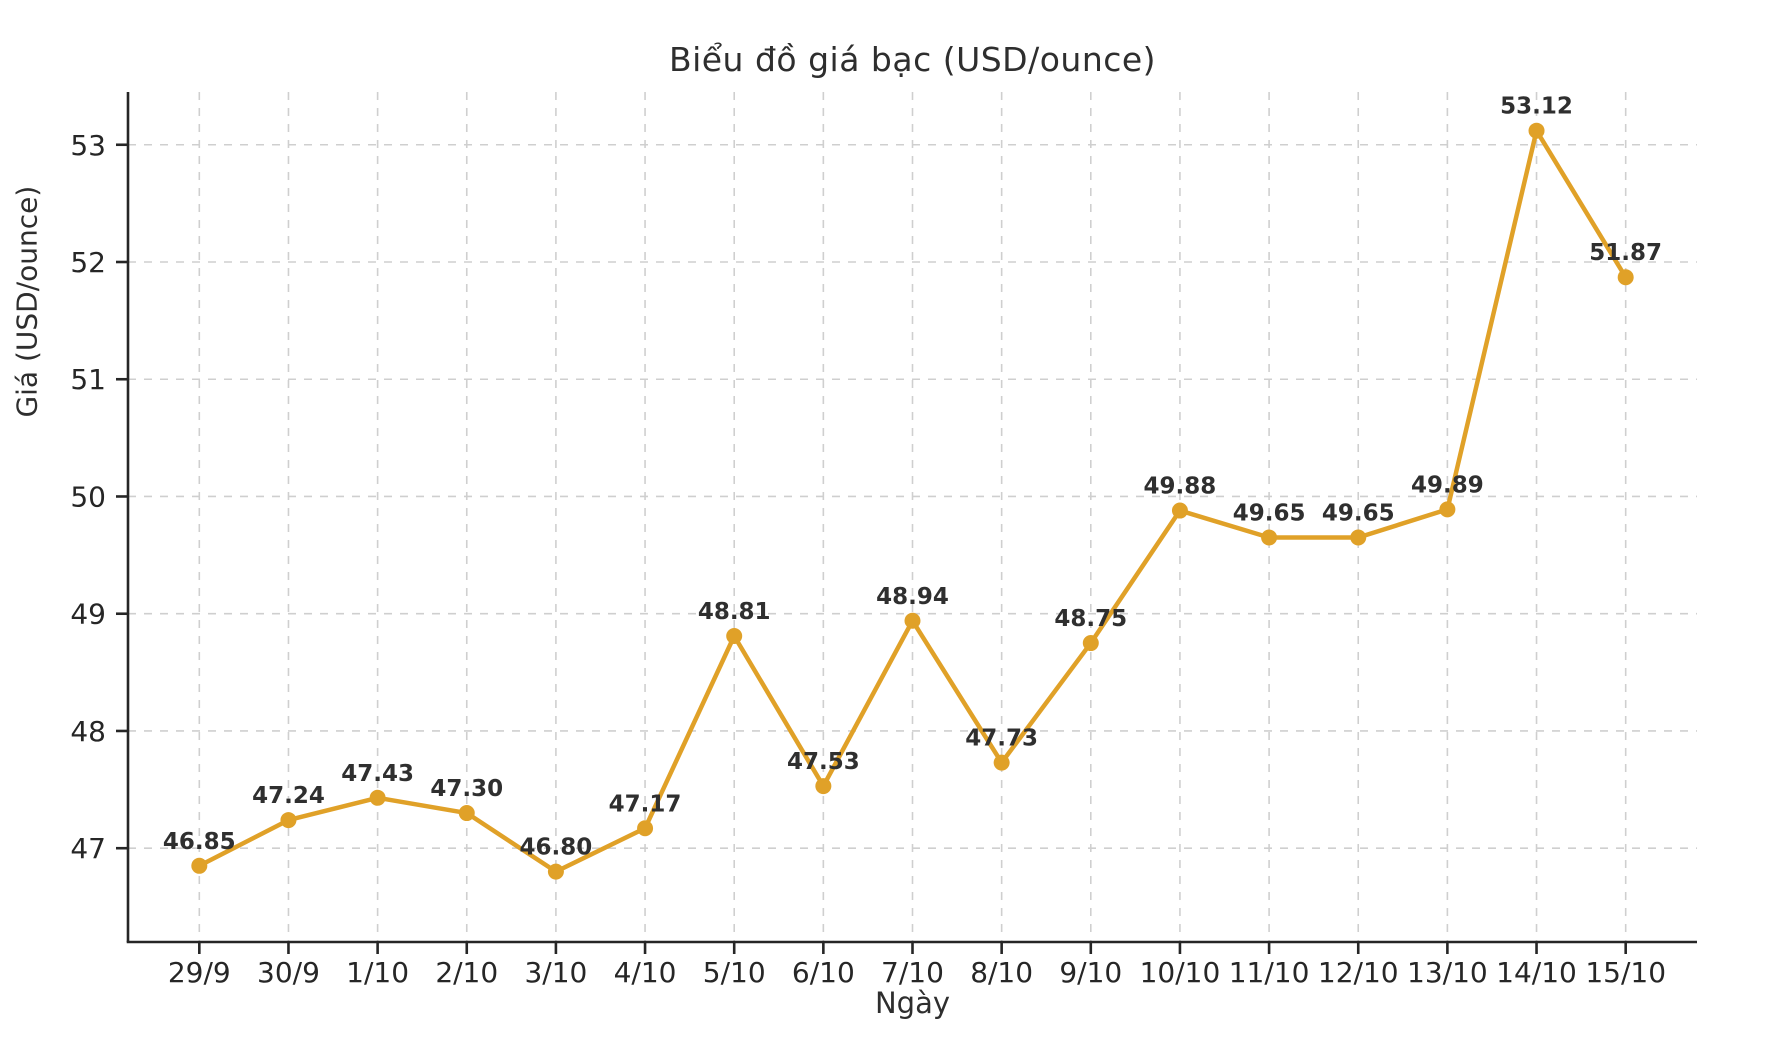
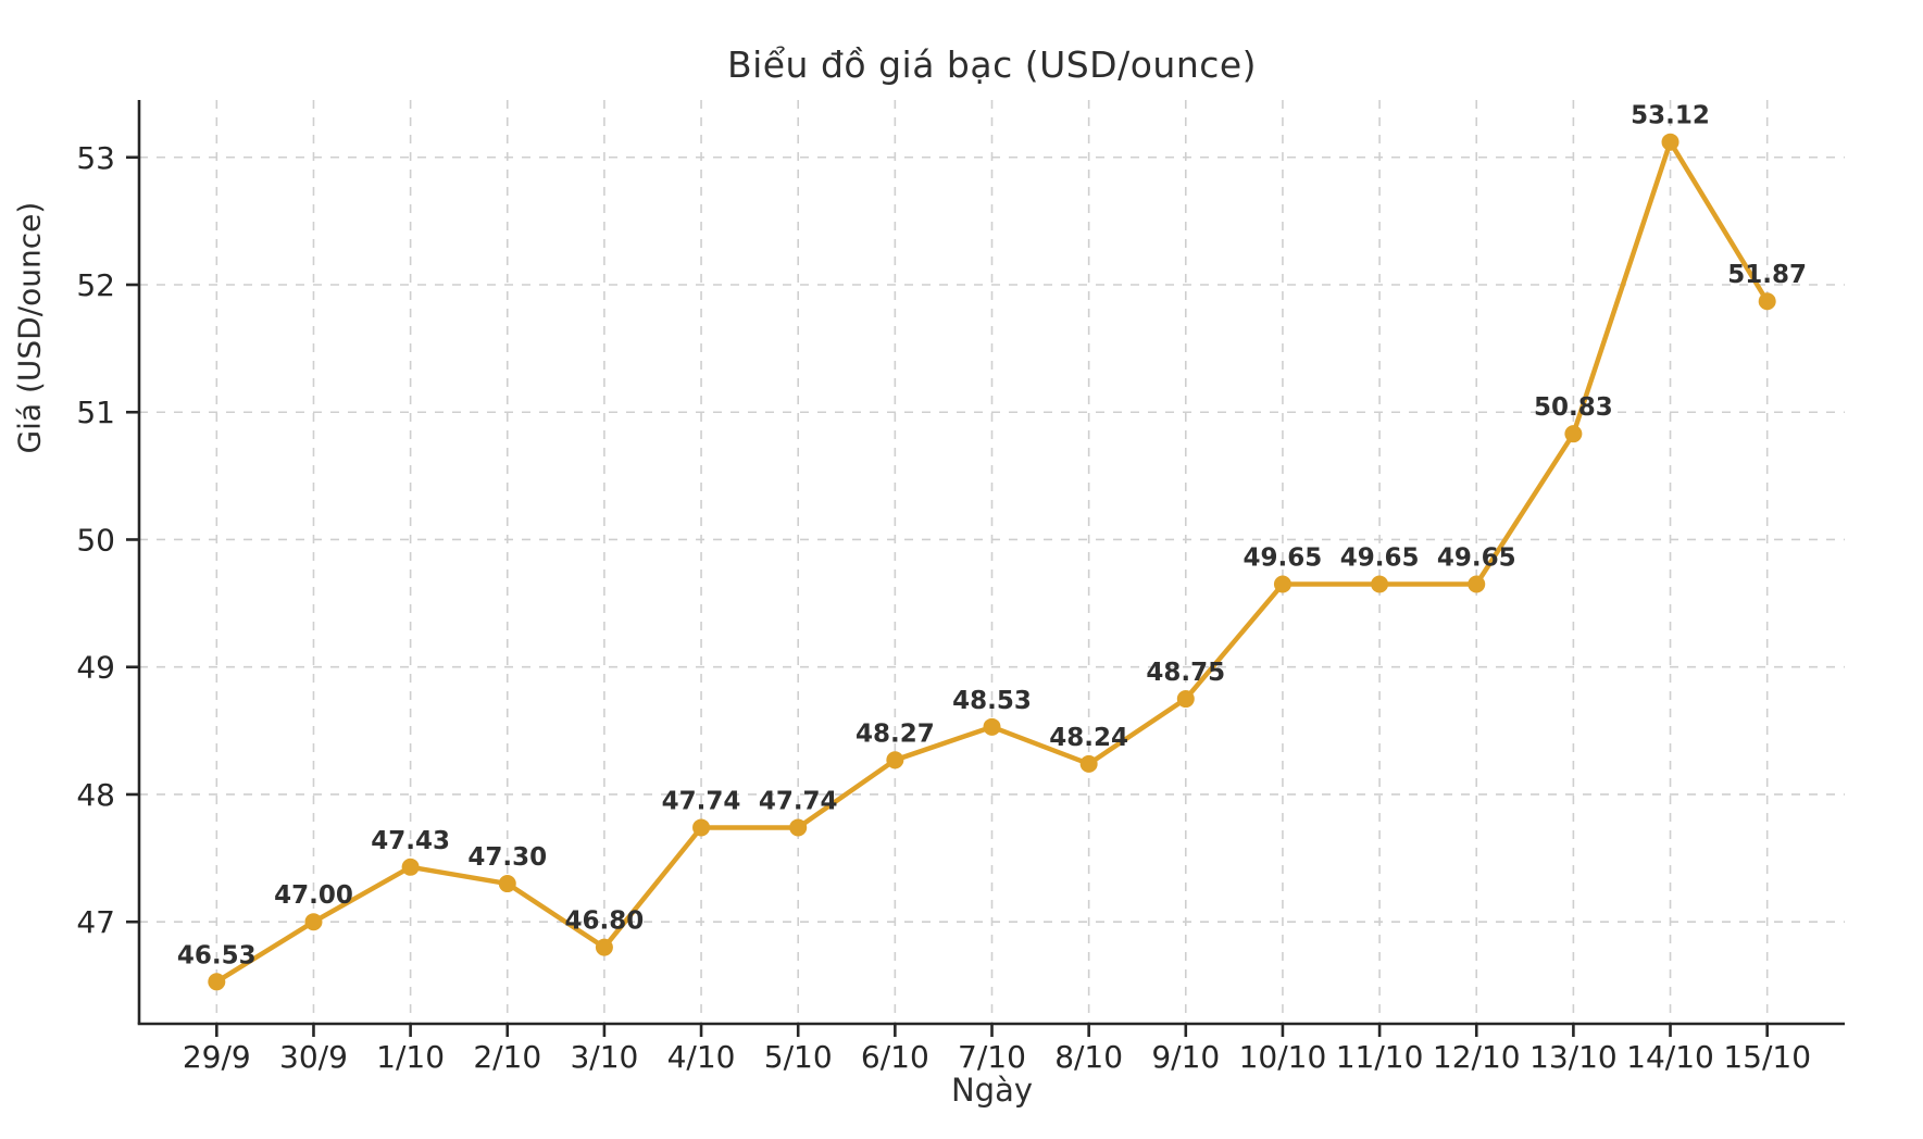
29/9: 46.85 -> 46.53
30/9: 47.24 -> 47.00
4/10: 47.17 -> 47.74
5/10: 48.81 -> 47.74
6/10: 47.53 -> 48.27
7/10: 48.94 -> 48.53
8/10: 47.73 -> 48.24
10/10: 49.88 -> 49.65
13/10: 49.89 -> 50.83
